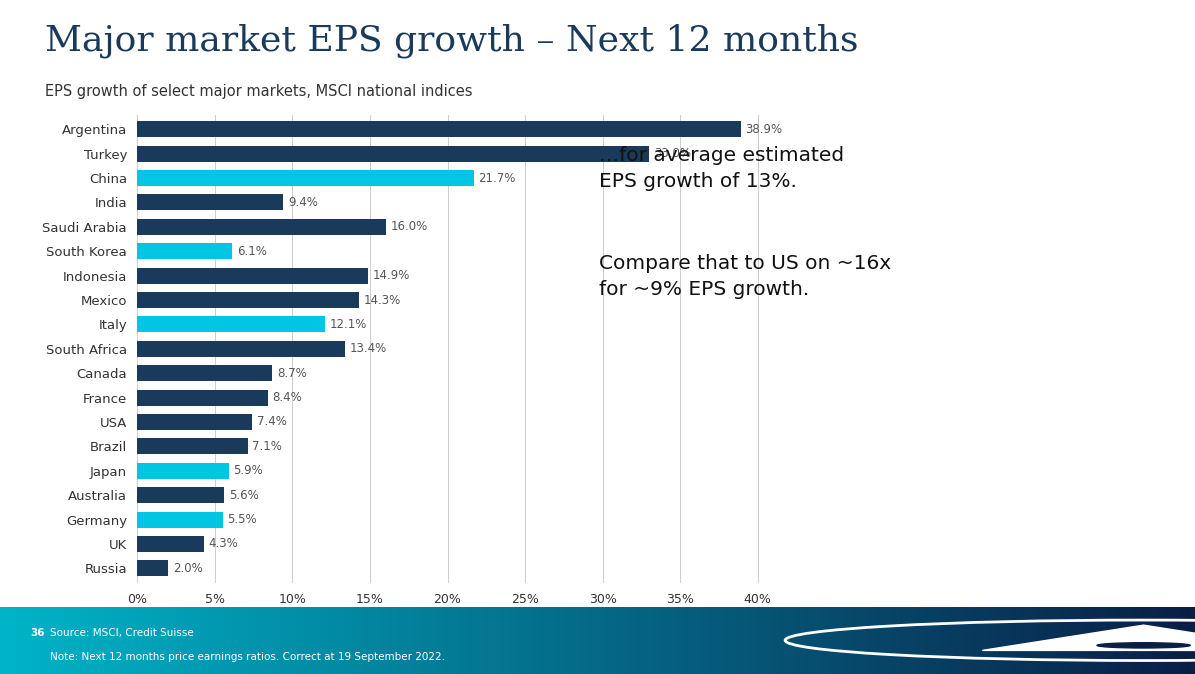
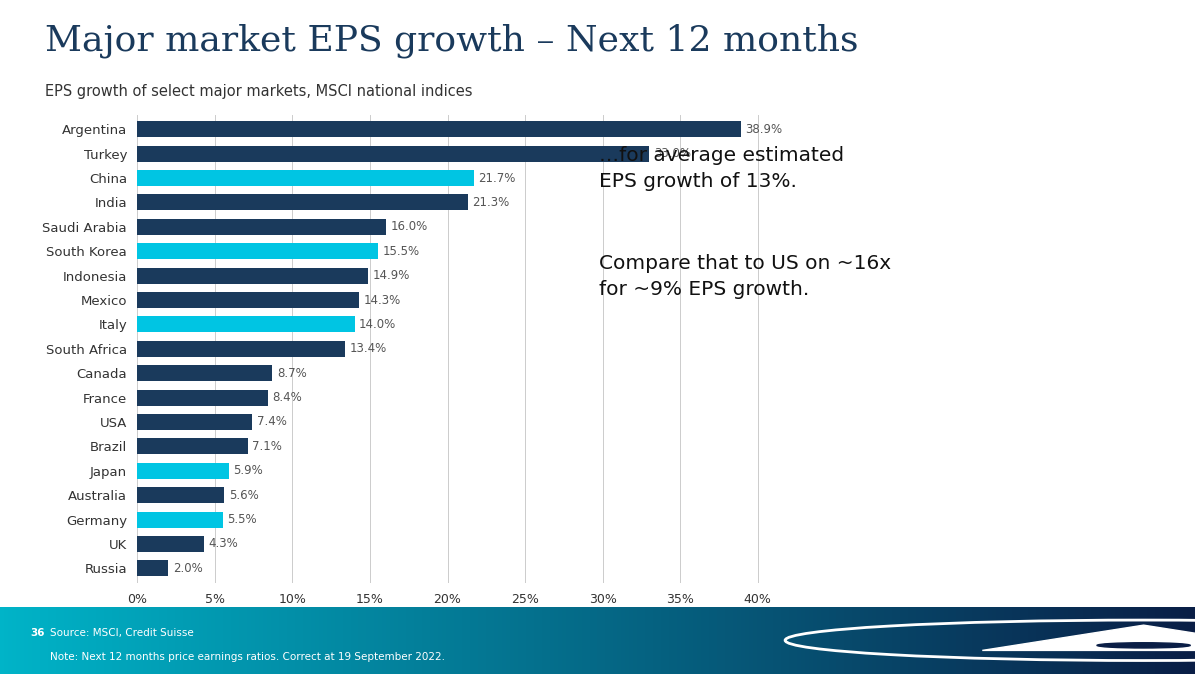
India: 9.4% -> 21.3%
South Korea: 6.1% -> 15.5%
Italy: 12.1% -> 14.0%
